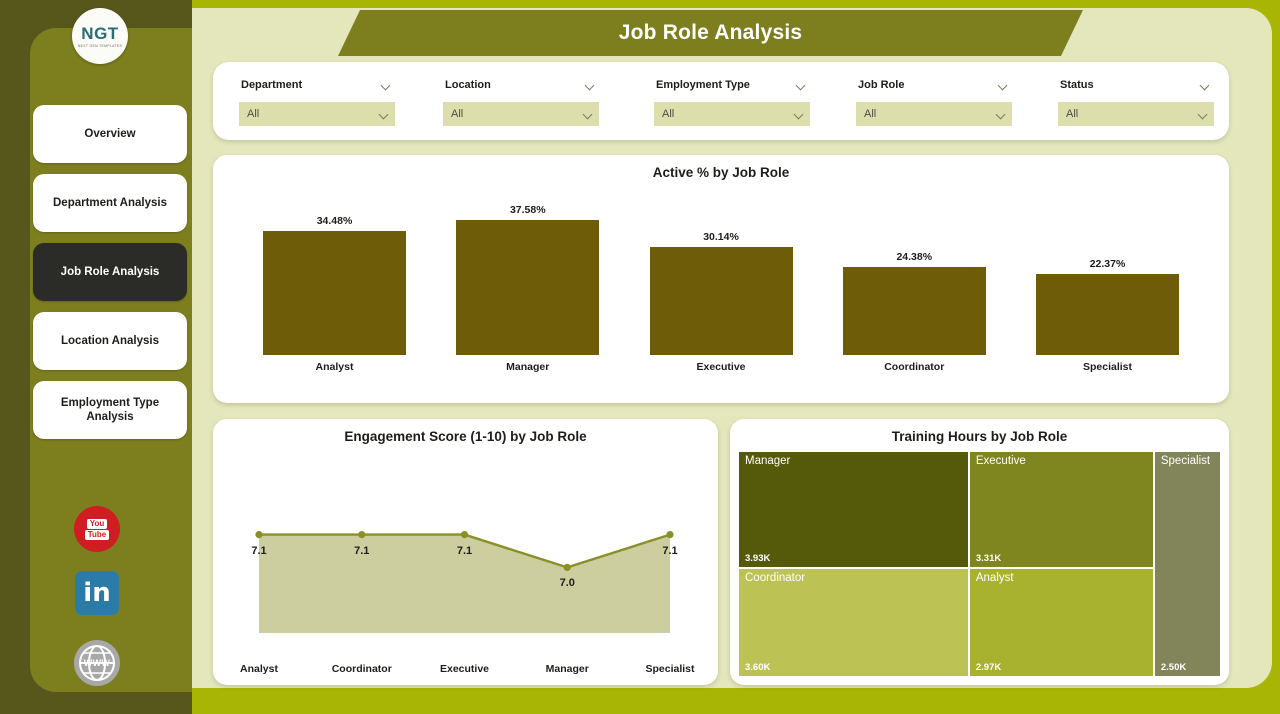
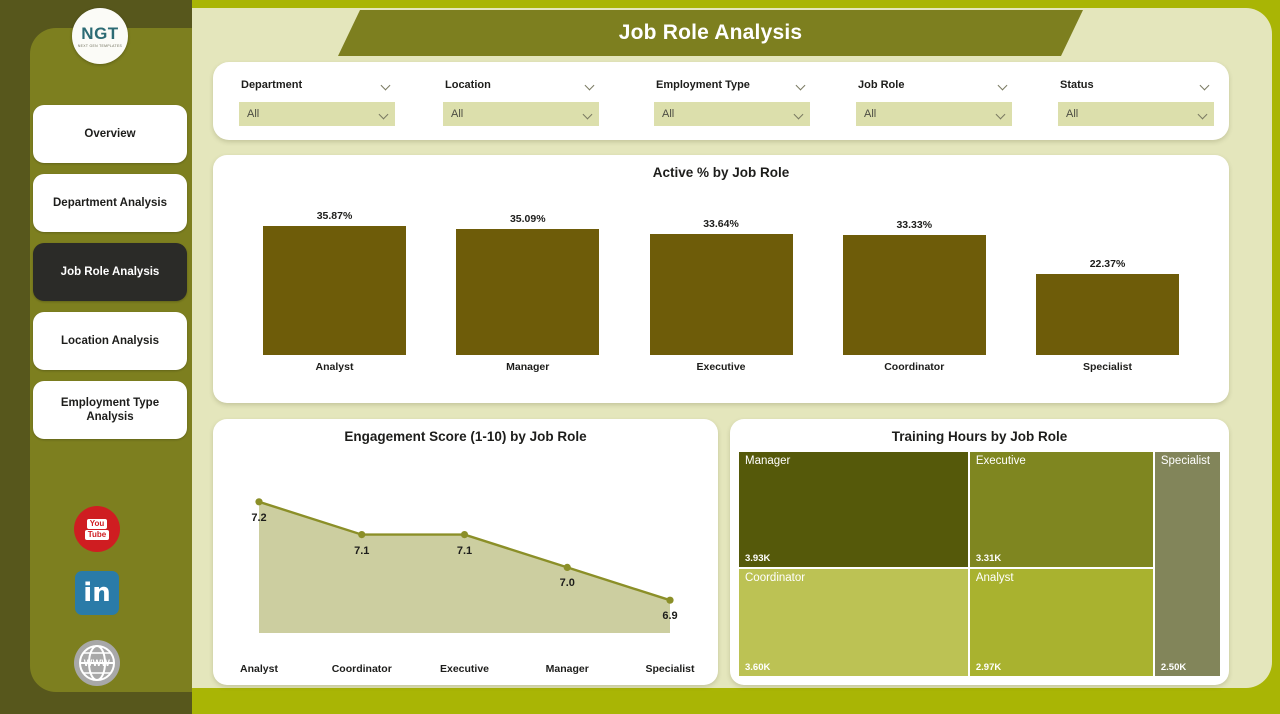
Active % by Job Role/Analyst: 34.48% -> 35.87%
Active % by Job Role/Manager: 37.58% -> 35.09%
Active % by Job Role/Executive: 30.14% -> 33.64%
Active % by Job Role/Coordinator: 24.38% -> 33.33%
Engagement Score (1-10) by Job Role/Analyst: 7.1 -> 7.2
Engagement Score (1-10) by Job Role/Specialist: 7.1 -> 6.9
